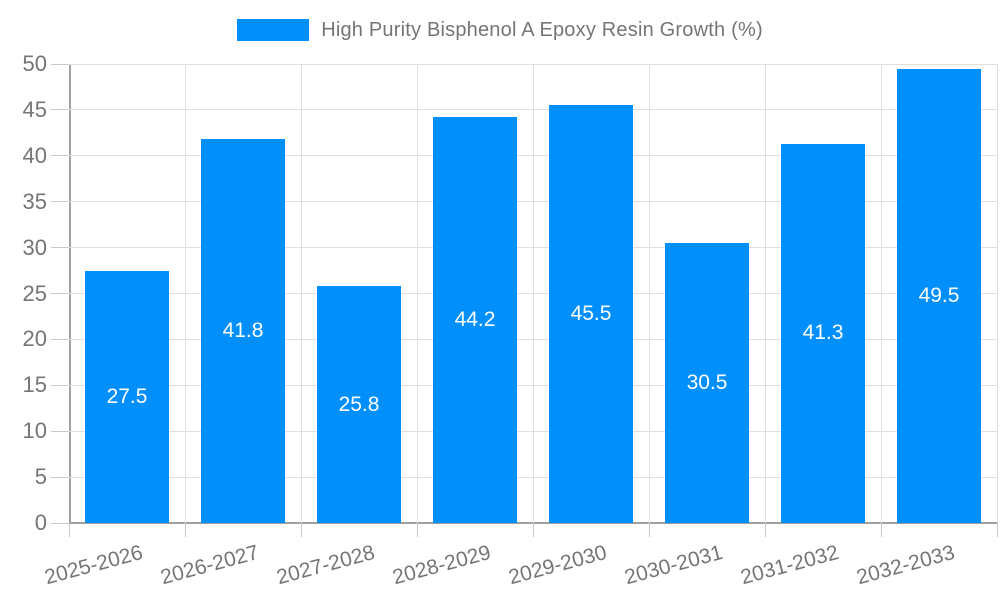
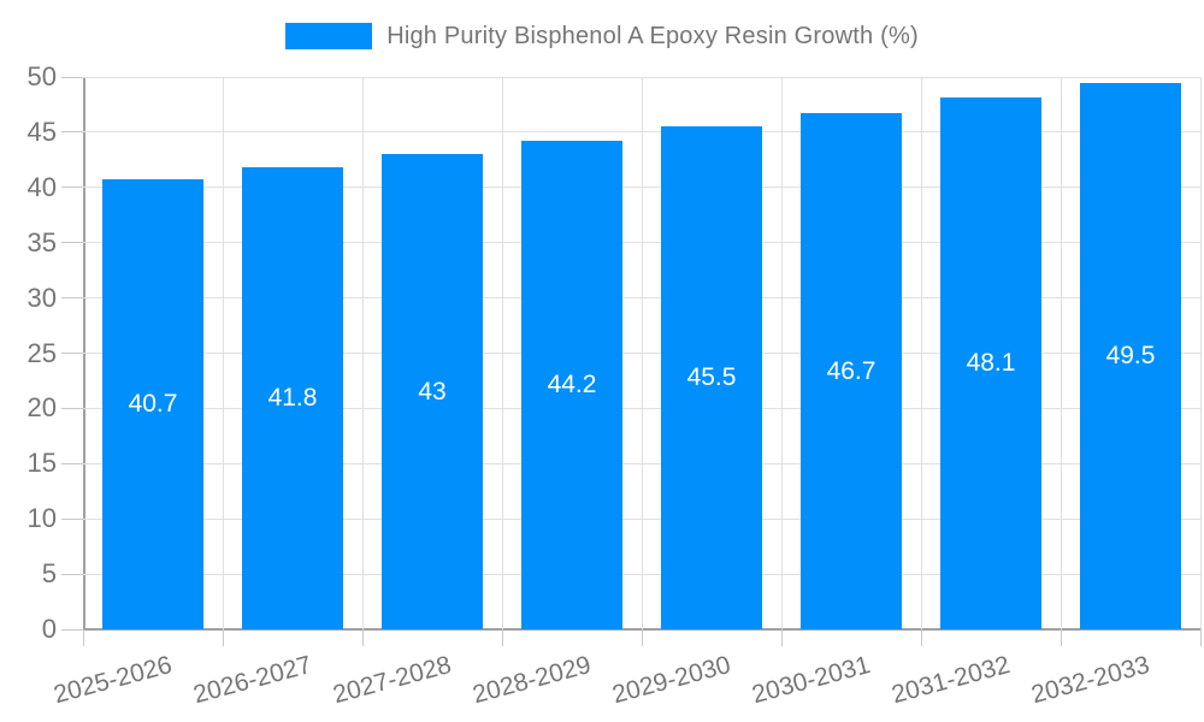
2025-2026: 27.5 -> 40.7
2027-2028: 25.8 -> 43
2030-2031: 30.5 -> 46.7
2031-2032: 41.3 -> 48.1
